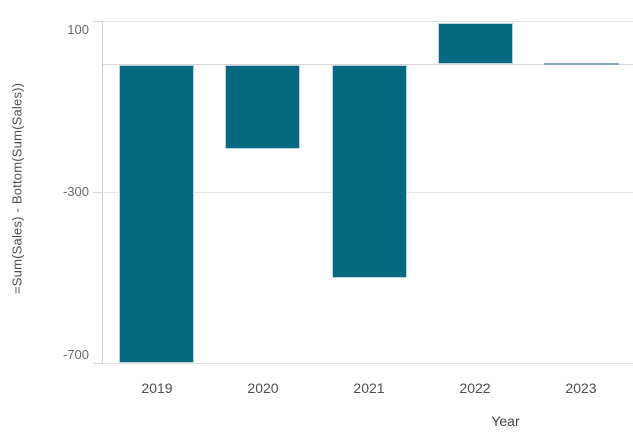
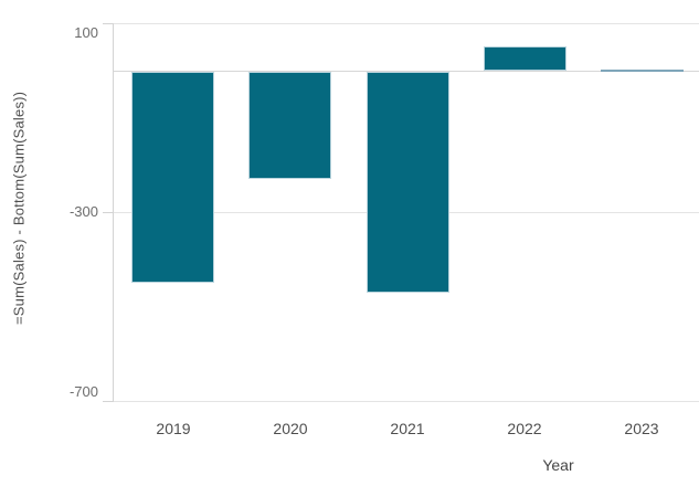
2019: -700 -> -450
2020: -200 -> -230
2021: -500 -> -470
2022: 100 -> 50
